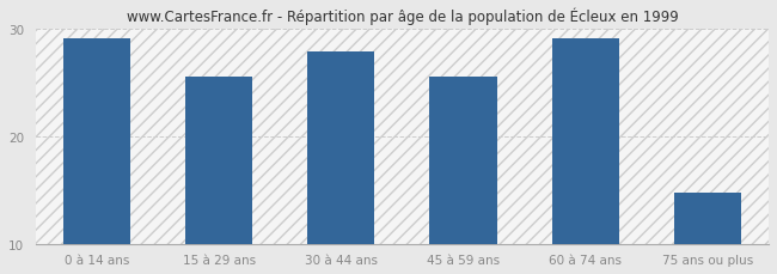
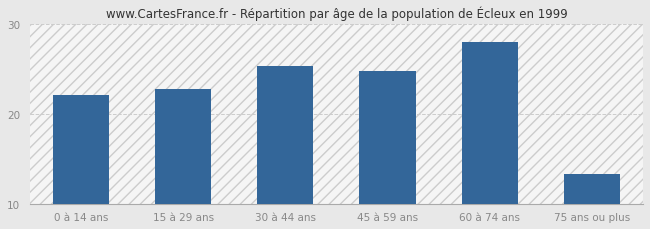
0 à 14 ans: 29.2 -> 22.2
15 à 29 ans: 25.6 -> 22.8
30 à 44 ans: 27.9 -> 25.4
45 à 59 ans: 25.6 -> 24.8
60 à 74 ans: 29.2 -> 28.0
75 ans ou plus: 14.8 -> 13.4
